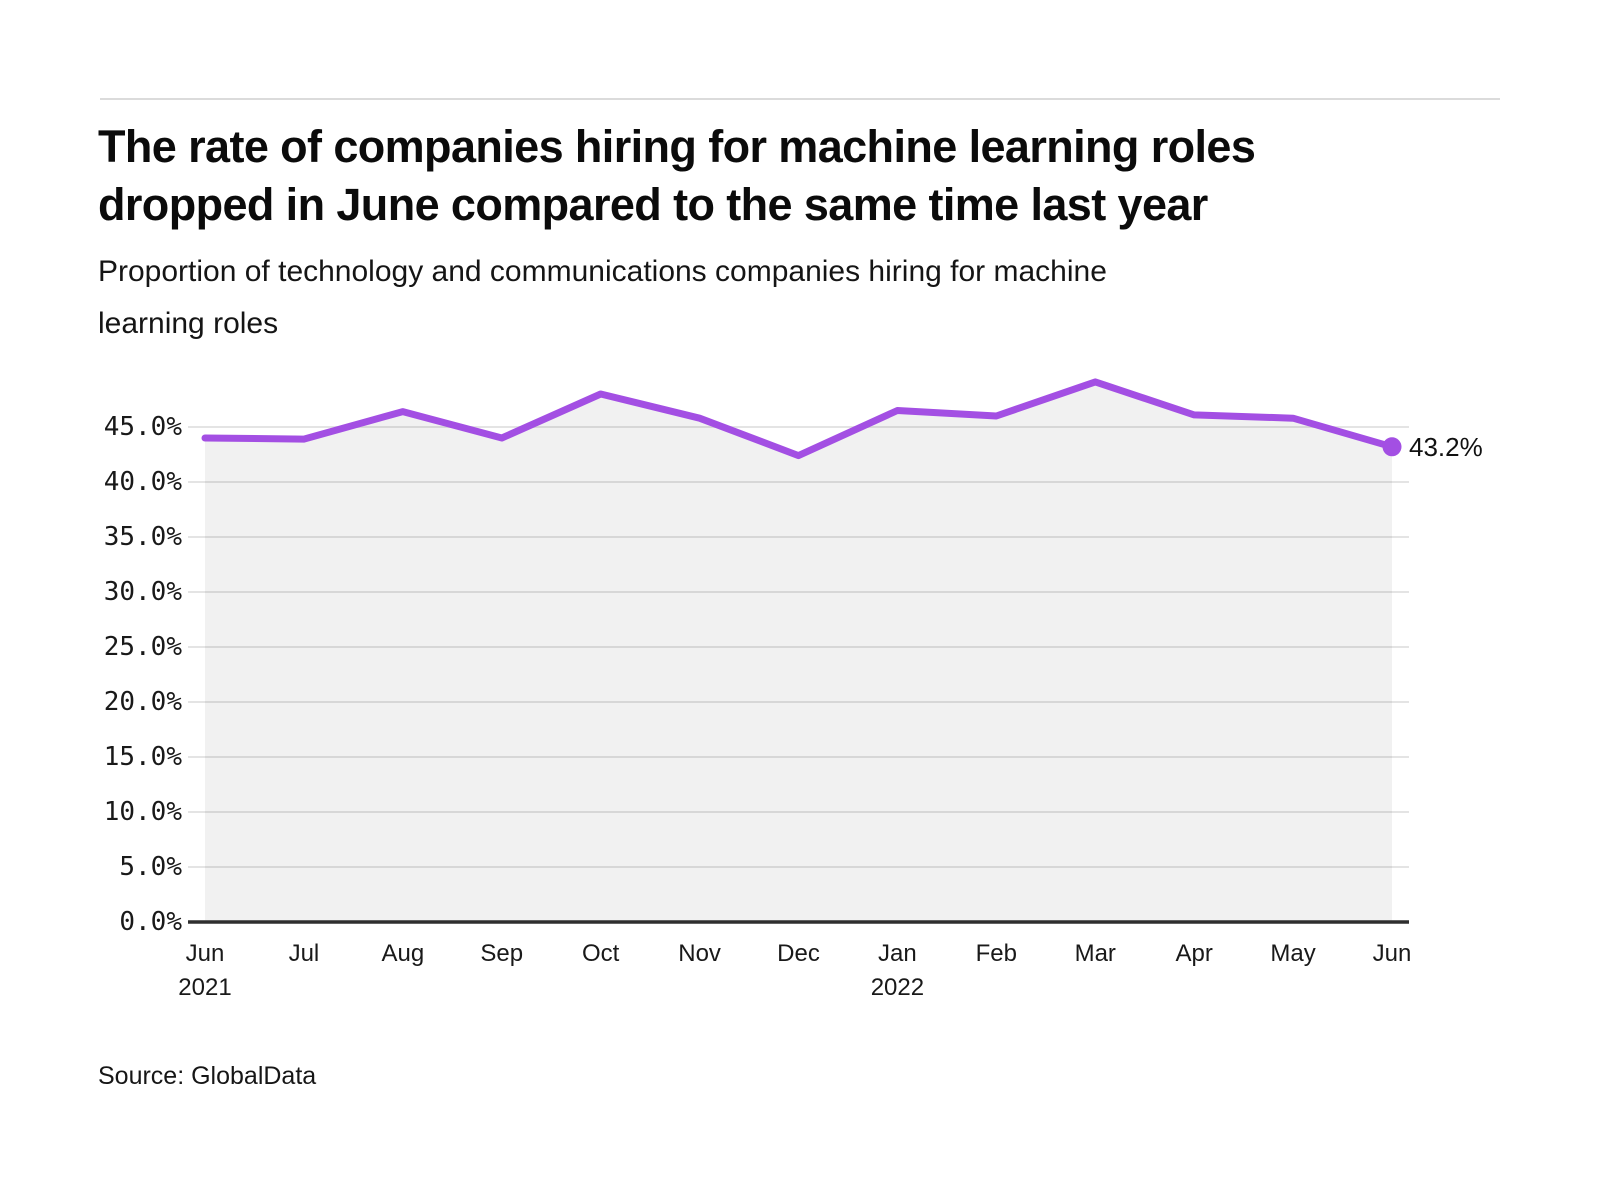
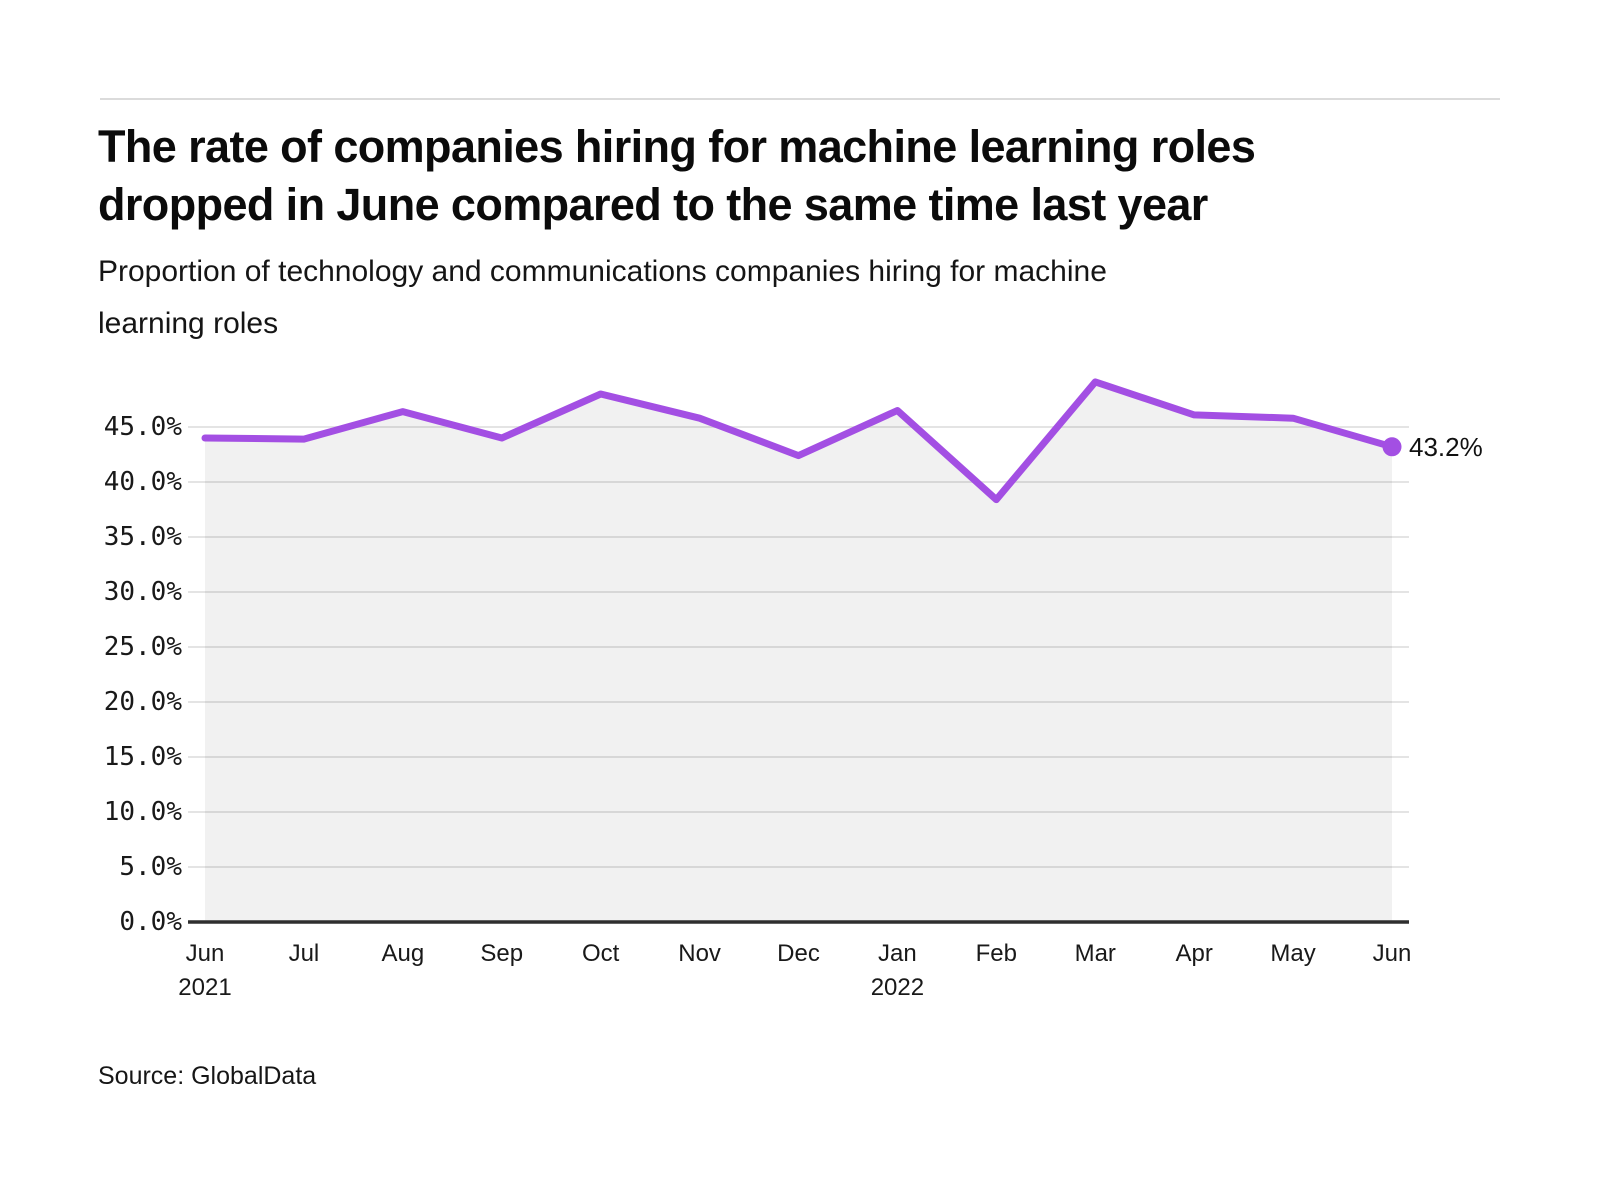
Feb: 46.0% -> 38.4%
